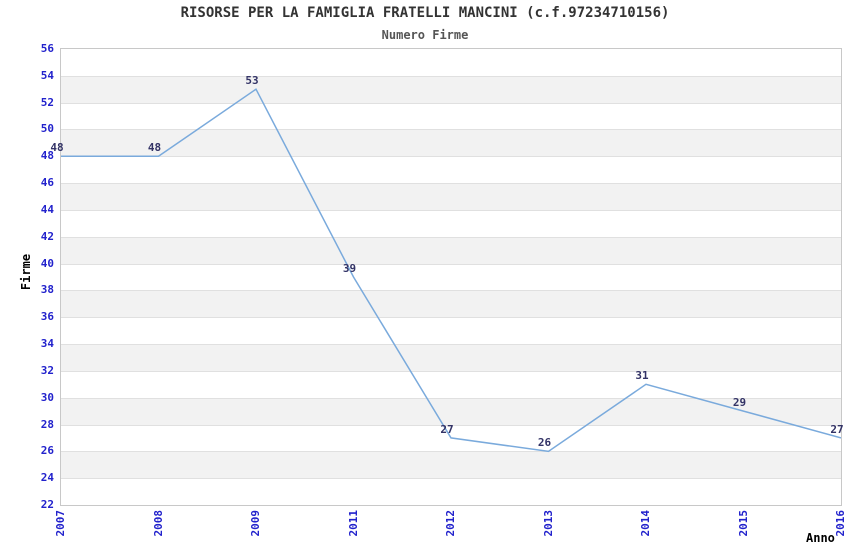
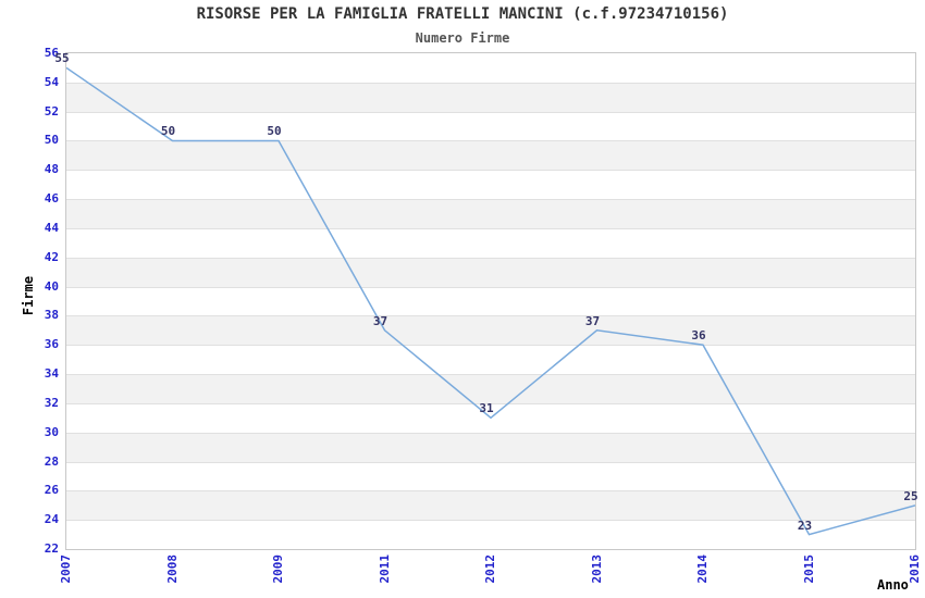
2007: 48 -> 55
2008: 48 -> 50
2009: 53 -> 50
2011: 39 -> 37
2012: 27 -> 31
2013: 26 -> 37
2014: 31 -> 36
2015: 29 -> 23
2016: 27 -> 25
